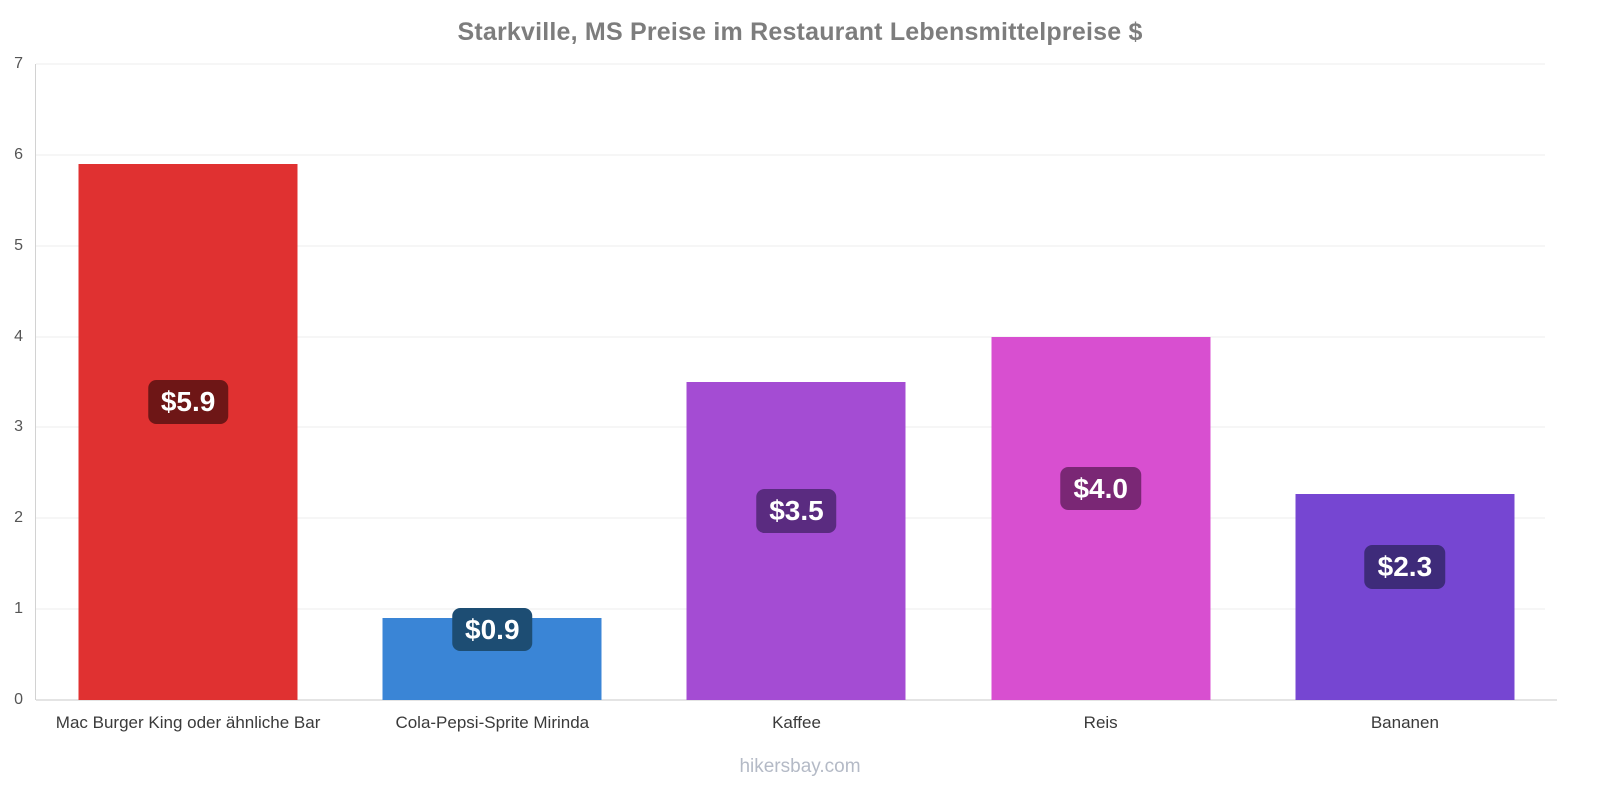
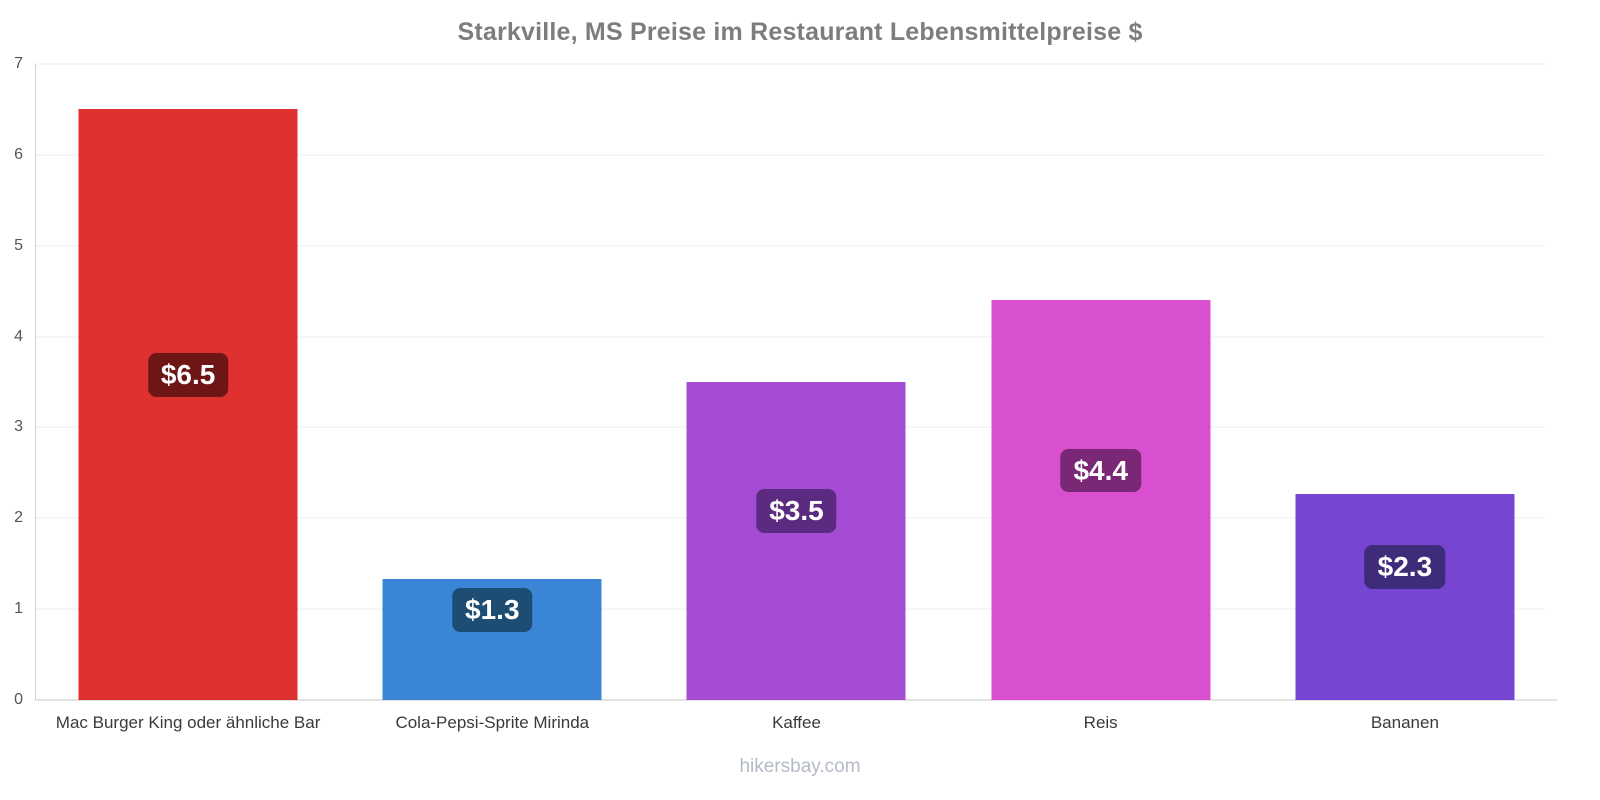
Mac Burger King oder ähnliche Bar: $5.9 -> $6.5
Cola-Pepsi-Sprite Mirinda: $0.9 -> $1.3
Reis: $4.0 -> $4.4
